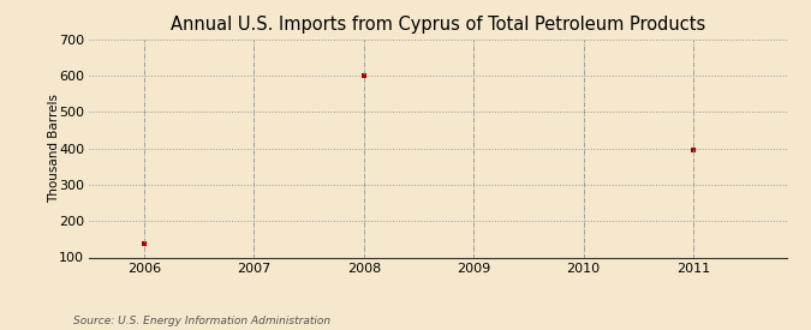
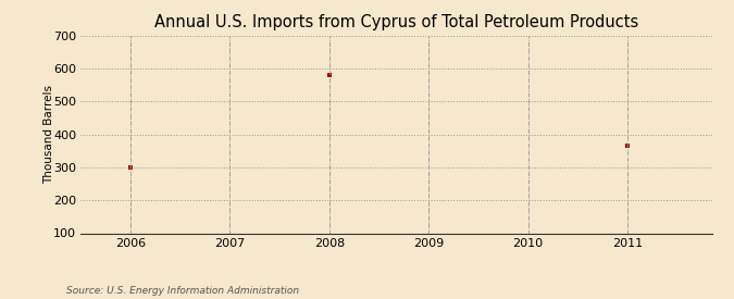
2006: 139 -> 300
2008: 601 -> 580
2011: 397 -> 365
